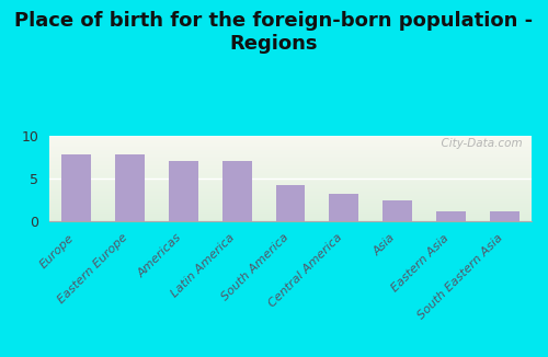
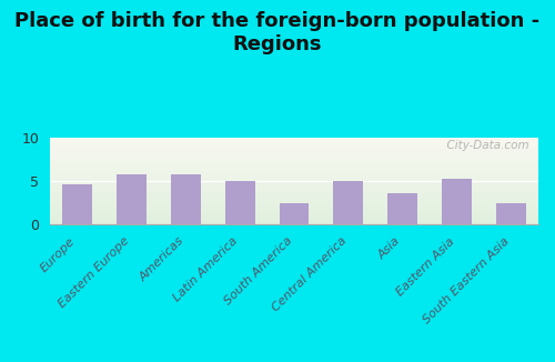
Europe: 7.8 -> 4.6
Eastern Europe: 7.8 -> 5.8
Americas: 7.1 -> 5.8
Latin America: 7.1 -> 5.0
South America: 4.2 -> 2.4
Central America: 3.2 -> 5.0
Asia: 2.4 -> 3.6
Eastern Asia: 1.2 -> 5.2
South Eastern Asia: 1.2 -> 2.4
